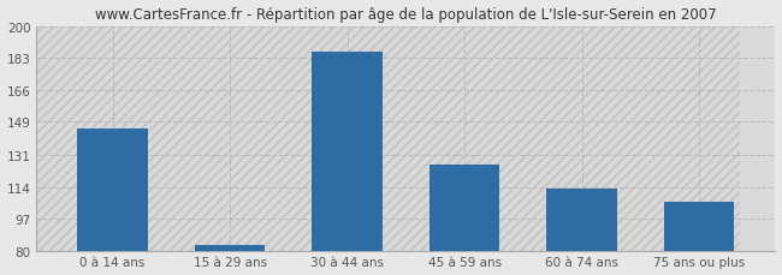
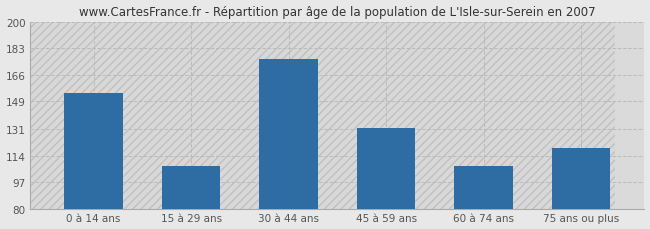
0 à 14 ans: 145 -> 154
15 à 29 ans: 83 -> 107
30 à 44 ans: 186 -> 176
45 à 59 ans: 126 -> 132
60 à 74 ans: 113 -> 107
75 ans ou plus: 106 -> 119
